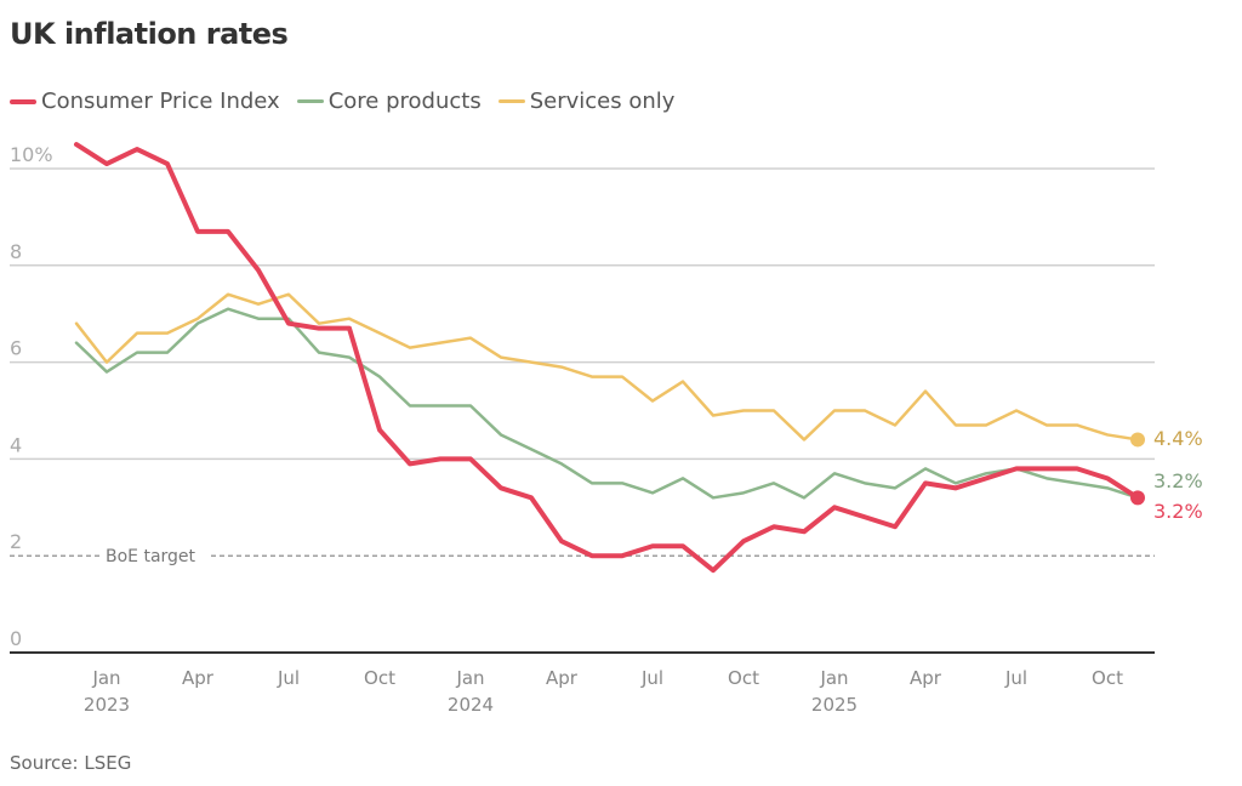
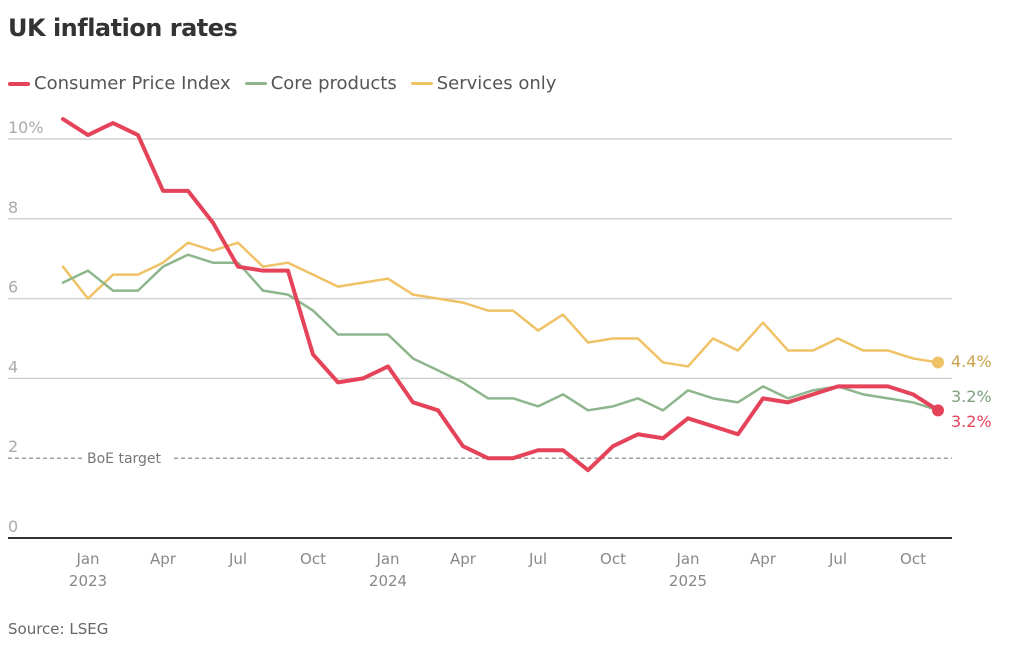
Core products/Jan 2023: 5.8% -> 6.7%
Consumer Price Index/Jan 2024: 4.0% -> 4.3%
Services only/Jan 2025: 5.0% -> 4.3%
